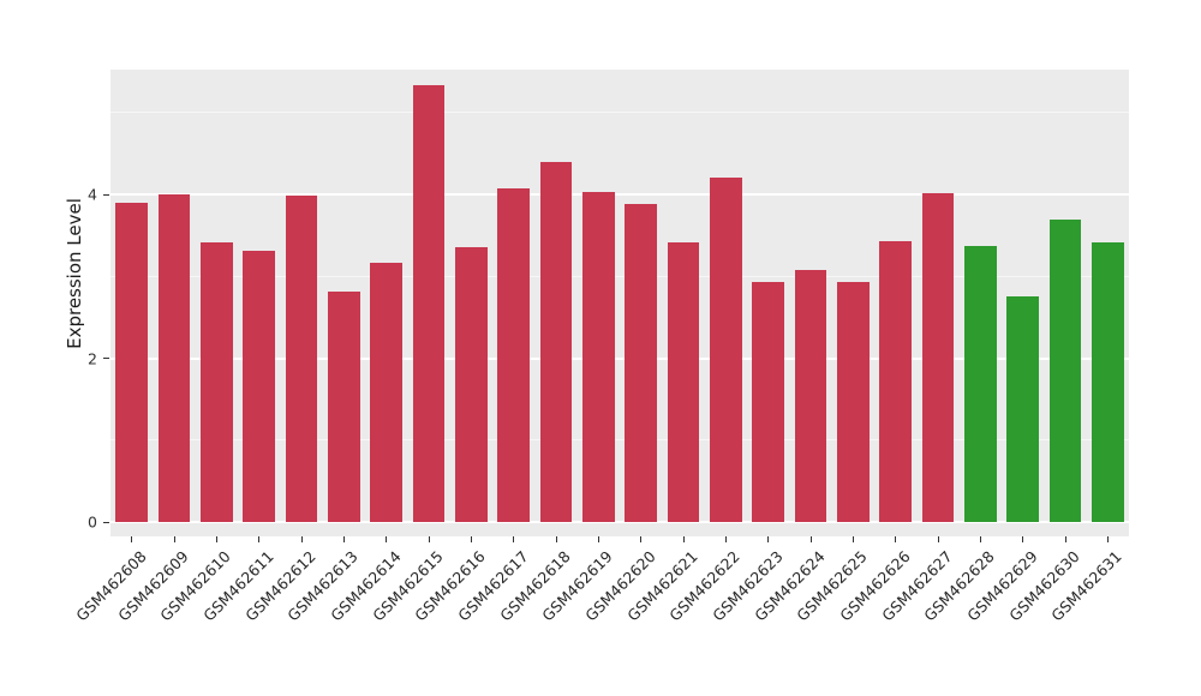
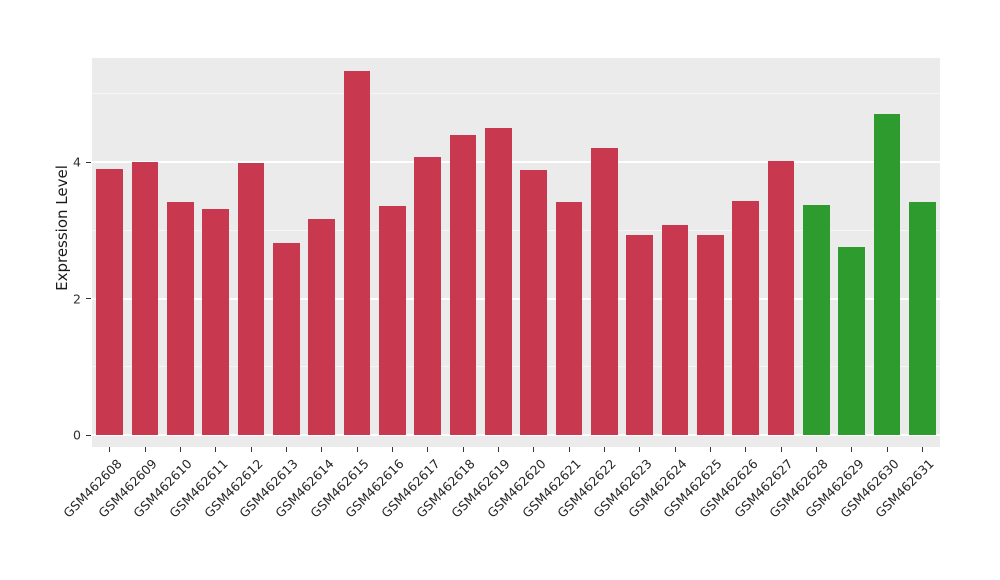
GSM462619: 4.0 -> 4.5
GSM462630: 3.7 -> 4.7
